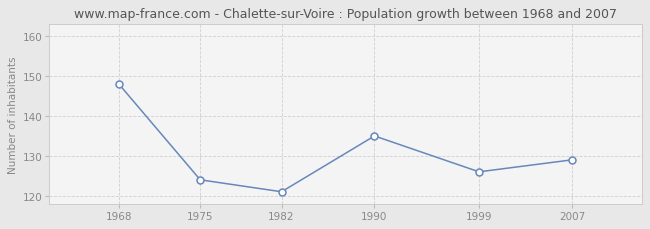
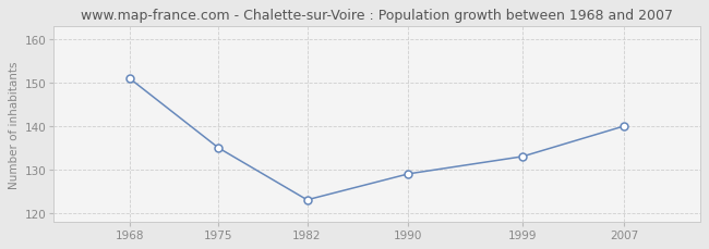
1968: 148 -> 151
1975: 124 -> 135
1982: 121 -> 123
1990: 135 -> 129
1999: 126 -> 133
2007: 129 -> 140
